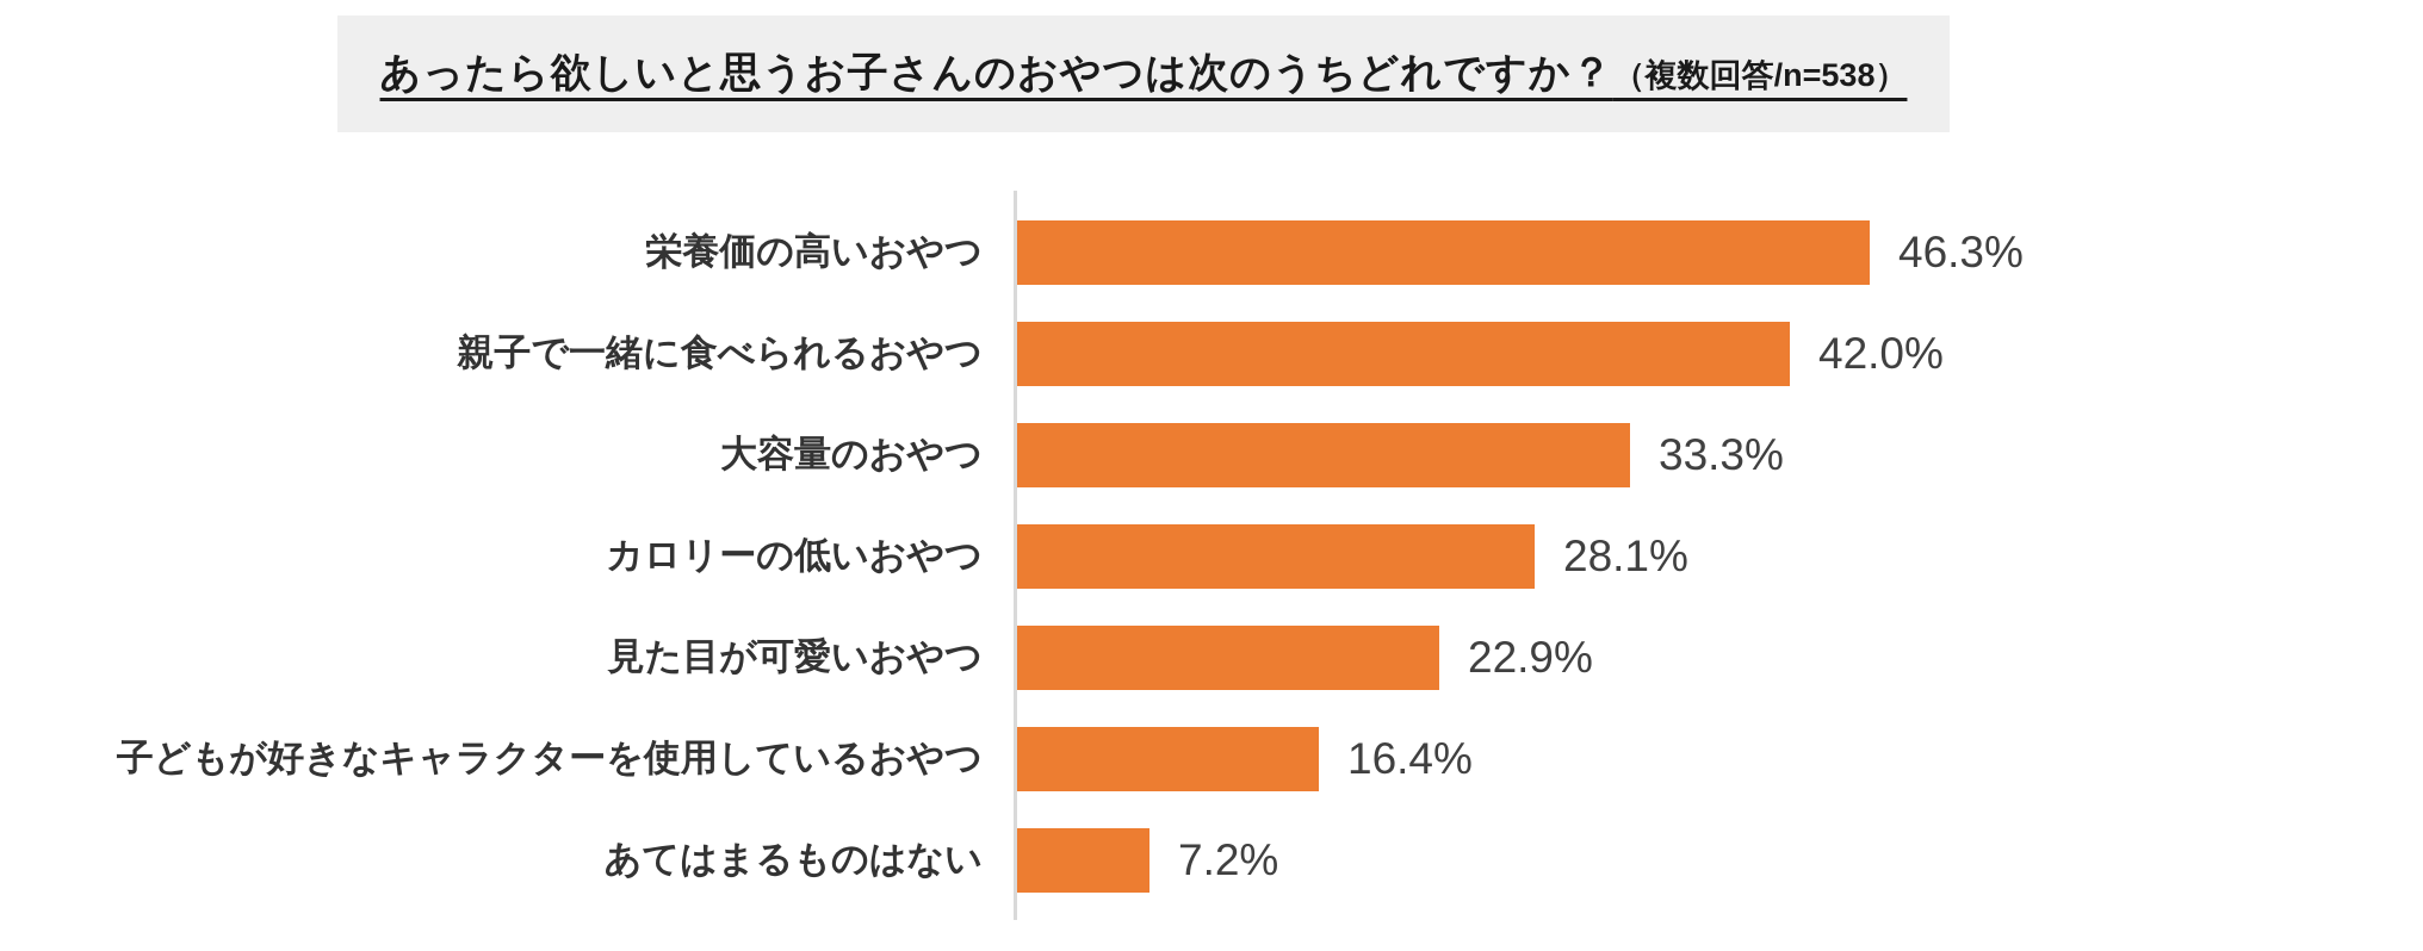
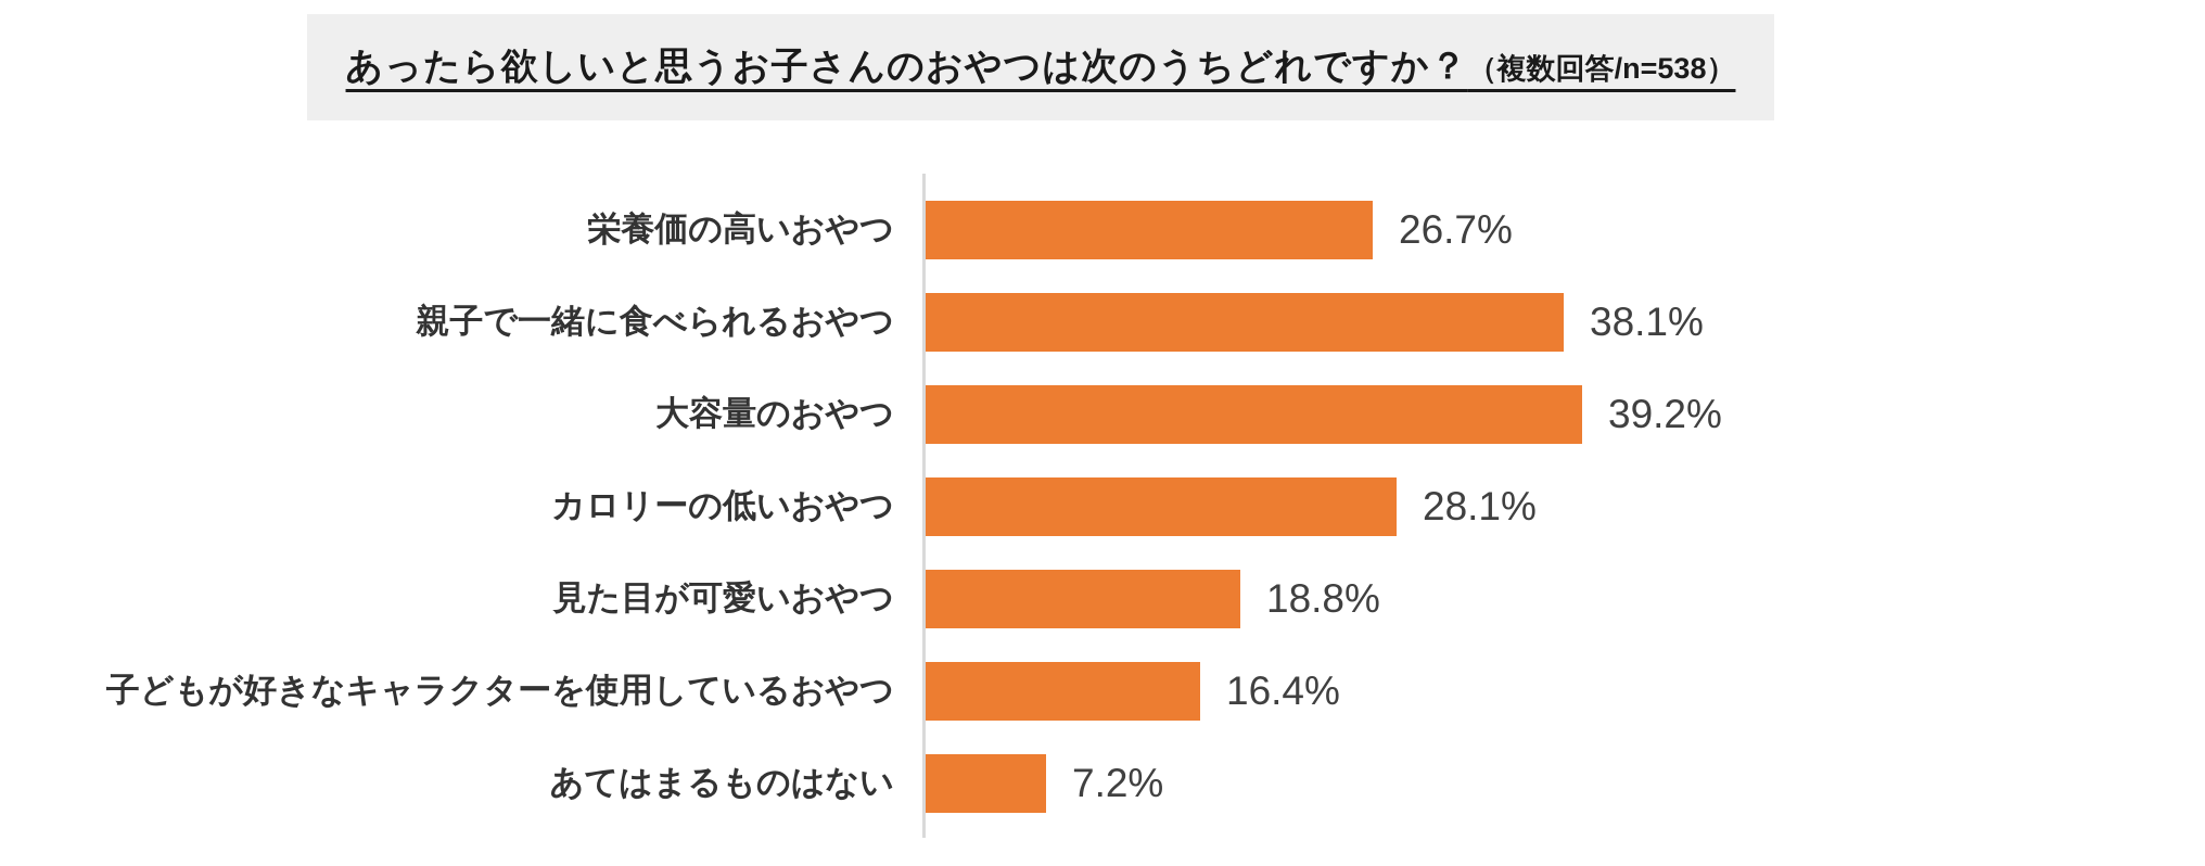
栄養価の高いおやつ: 46.3% -> 26.7%
親子で一緒に食べられるおやつ: 42.0% -> 38.1%
大容量のおやつ: 33.3% -> 39.2%
見た目が可愛いおやつ: 22.9% -> 18.8%
